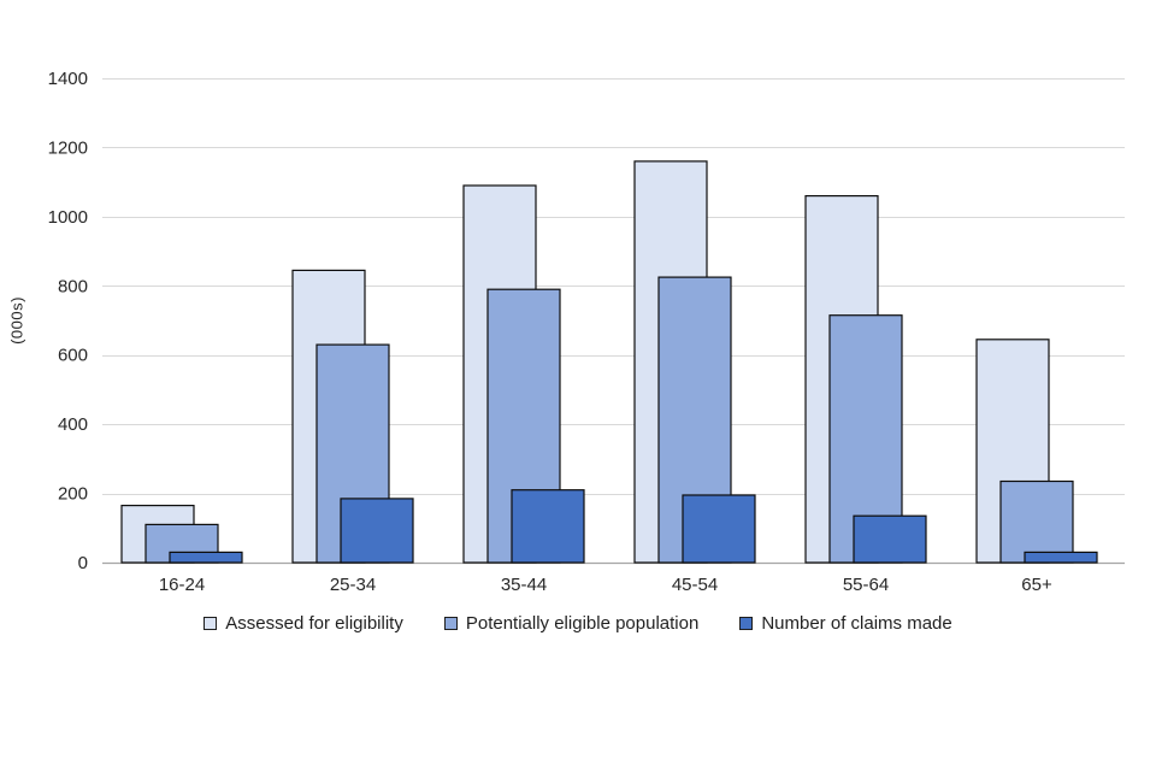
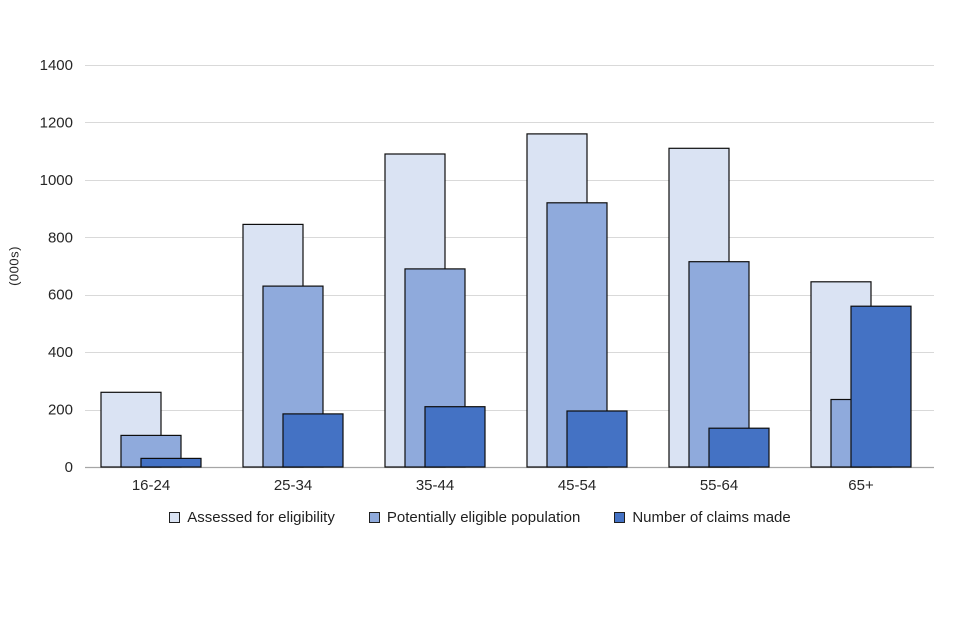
Assessed for eligibility/16-24: 160 -> 260
Potentially eligible population/35-44: 790 -> 690
Potentially eligible population/45-54: 820 -> 920
Assessed for eligibility/55-64: 1060 -> 1110
Number of claims made/65+: 30 -> 560
